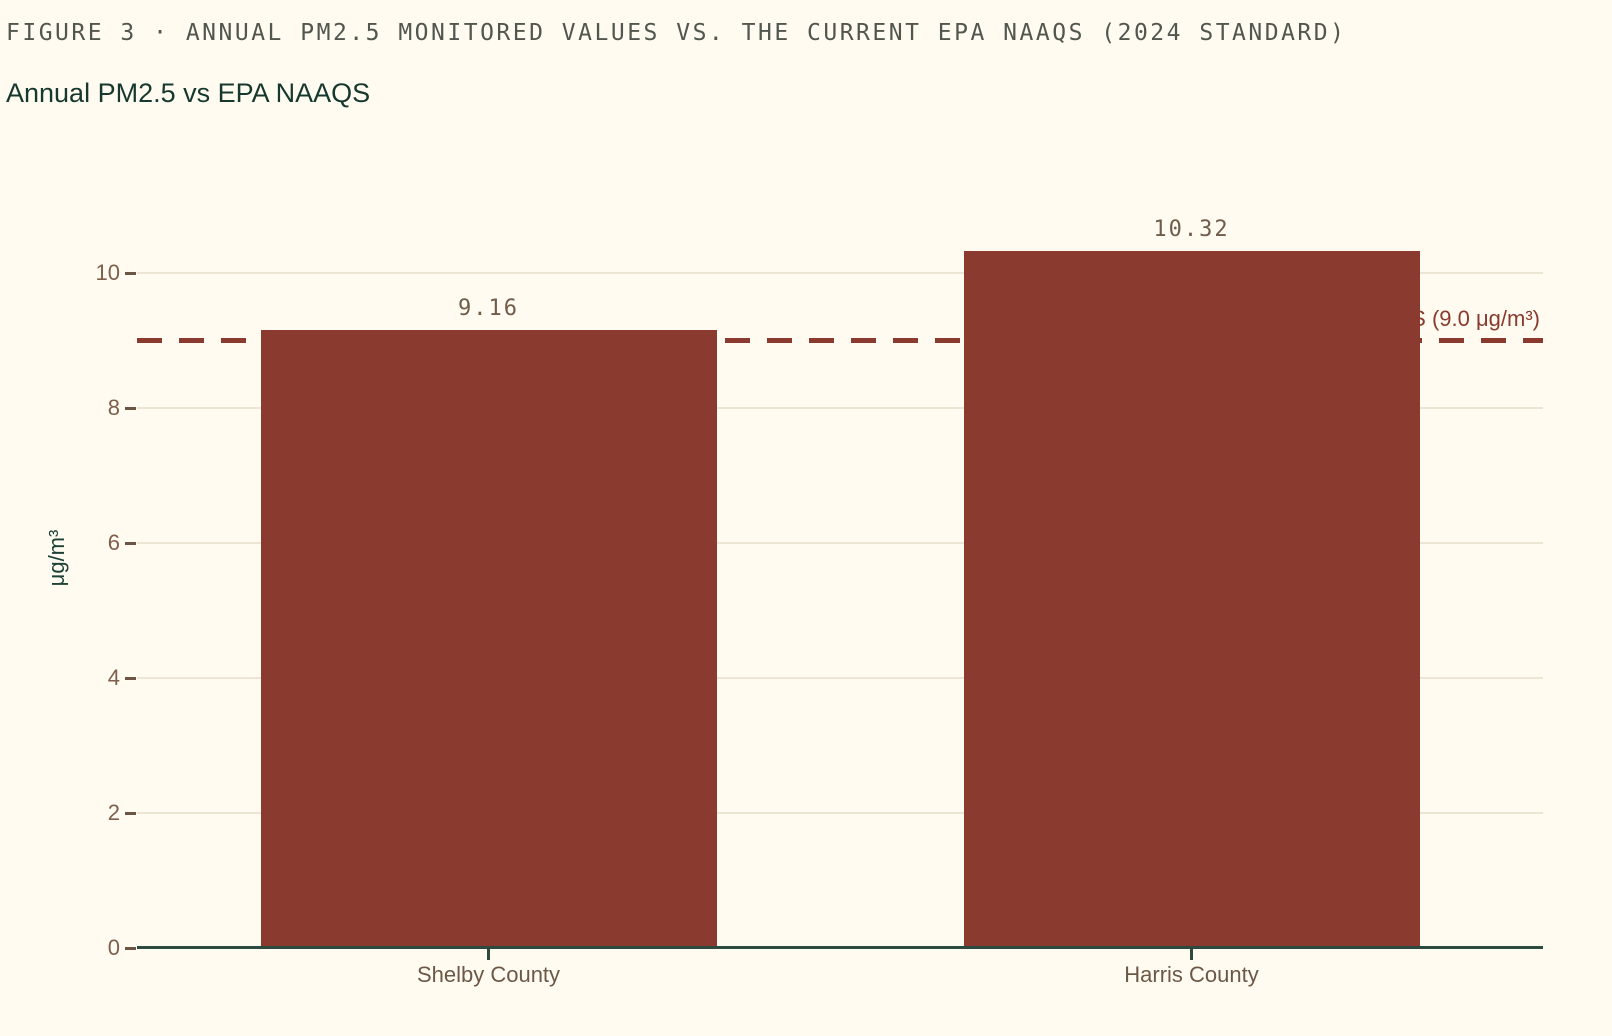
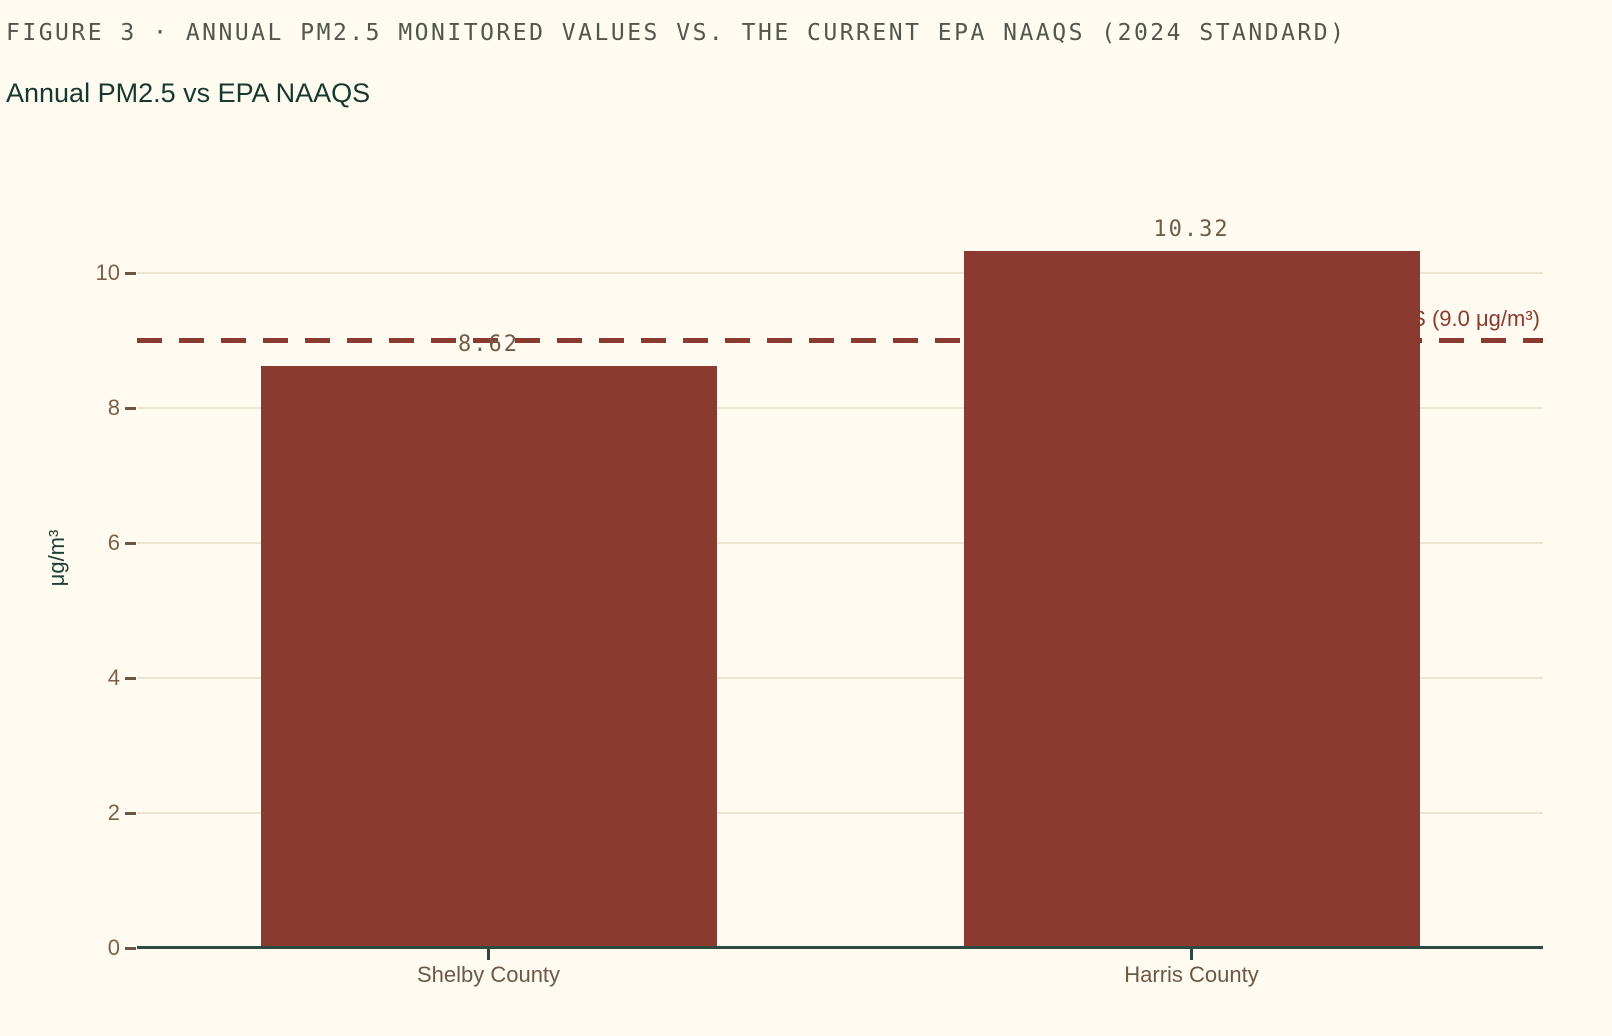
Shelby County: 9.16 -> 8.62
